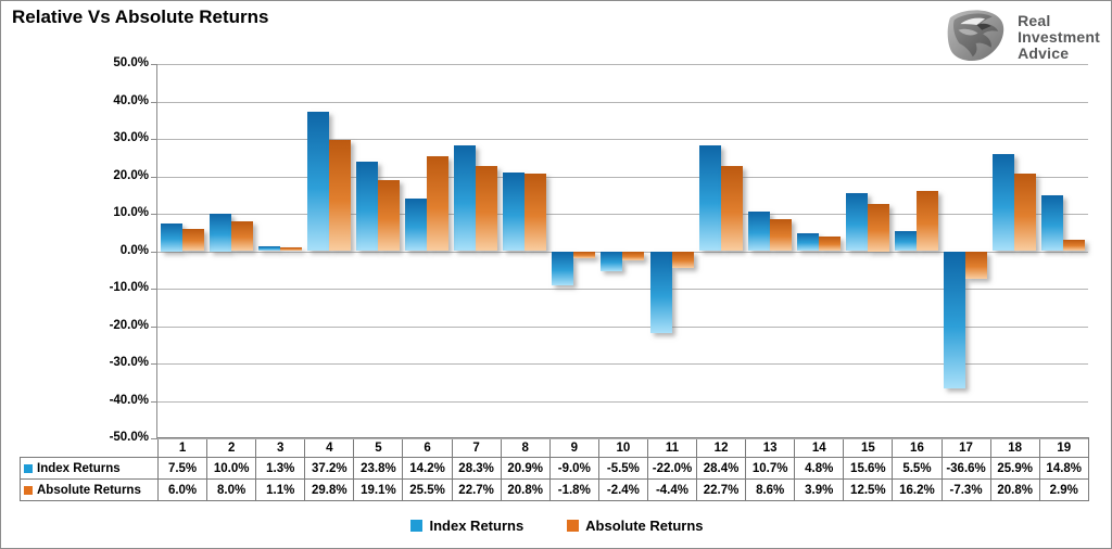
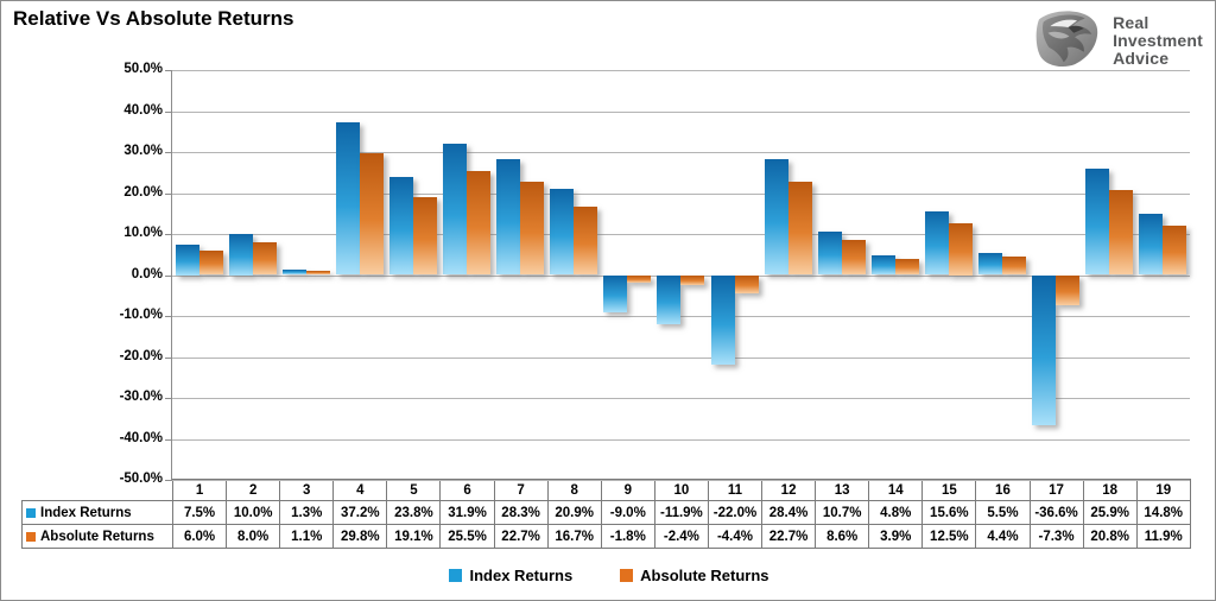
Index Returns/6: 14.2% -> 31.9%
Absolute Returns/8: 20.8% -> 16.7%
Index Returns/10: -5.5% -> -11.9%
Absolute Returns/16: 16.2% -> 4.4%
Absolute Returns/19: 2.9% -> 11.9%
